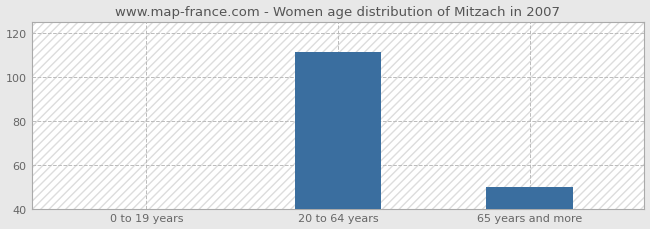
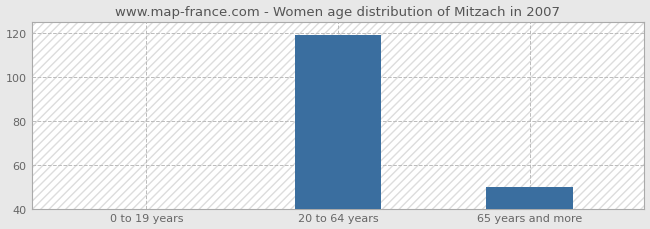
20 to 64 years: 111 -> 119
